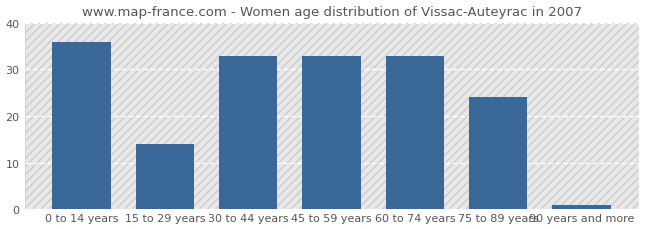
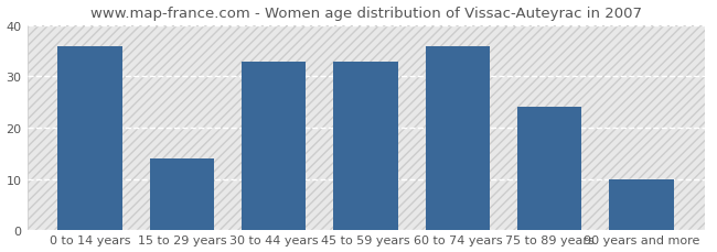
60 to 74 years: 33 -> 36
90 years and more: 1 -> 10
